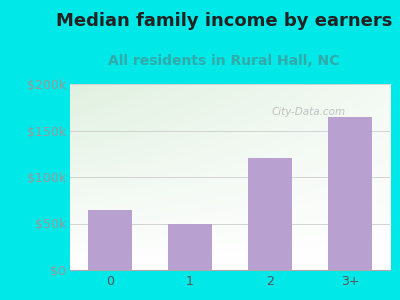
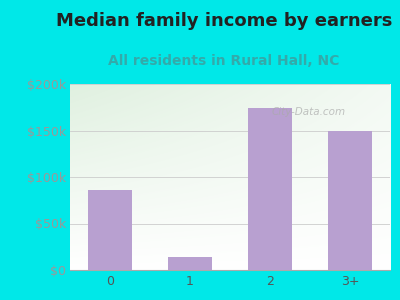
0: $65k -> $86k
1: $50k -> $14k
2: $120k -> $174k
3+: $165k -> $150k
